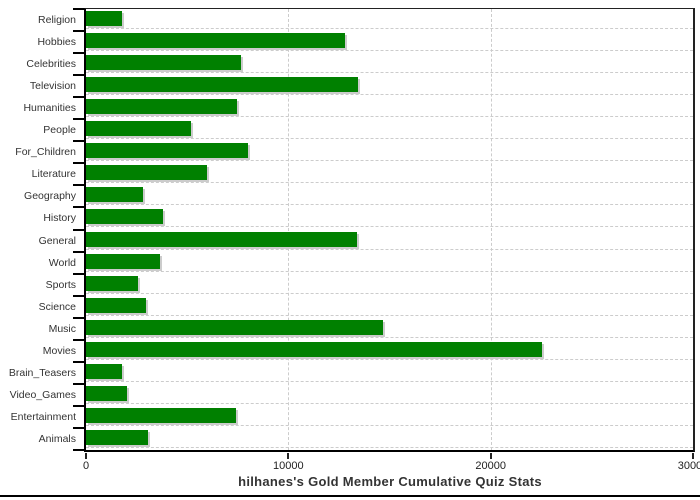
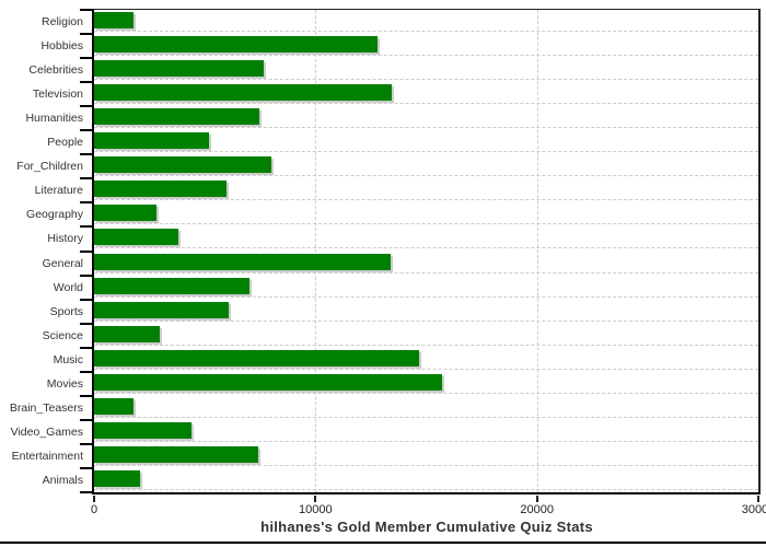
World: 3600 -> 7000
Sports: 2600 -> 6100
Movies: 22600 -> 15700
Video_Games: 2000 -> 4400
Animals: 3000 -> 2100
